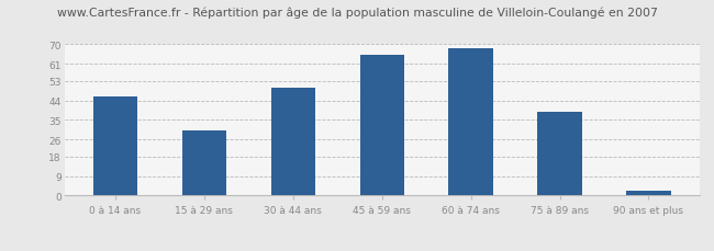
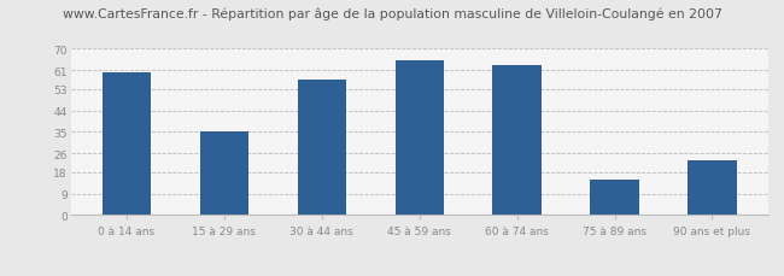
0 à 14 ans: 46 -> 60
15 à 29 ans: 30 -> 35
30 à 44 ans: 50 -> 57
60 à 74 ans: 68 -> 63
75 à 89 ans: 39 -> 15
90 ans et plus: 2 -> 23
